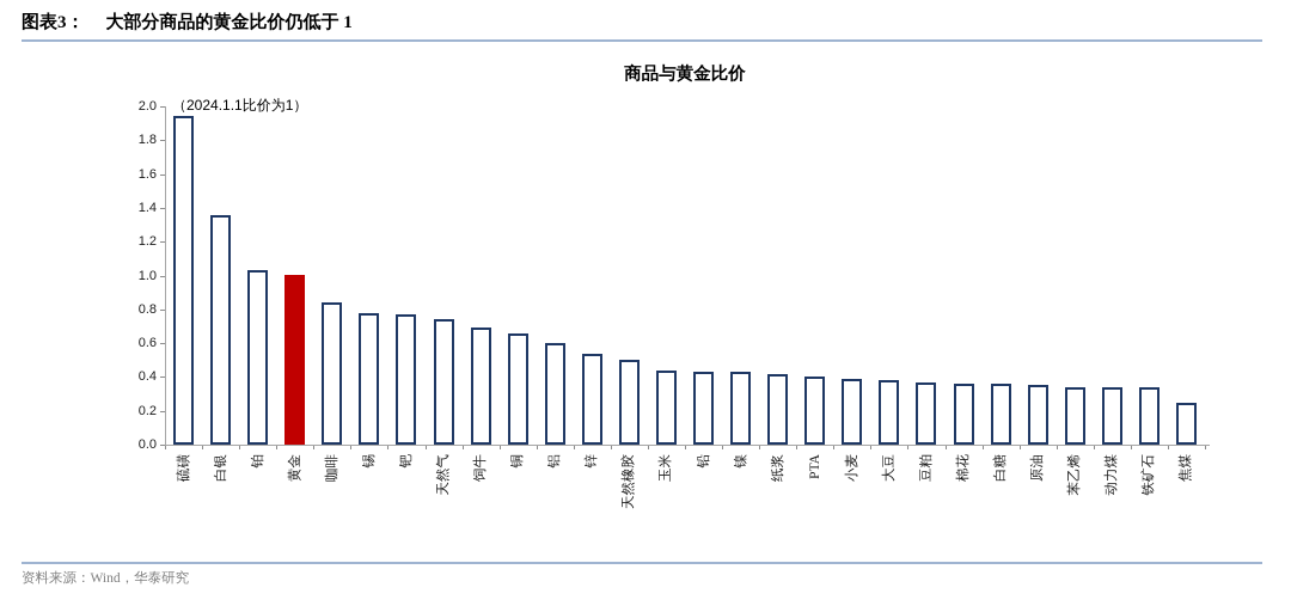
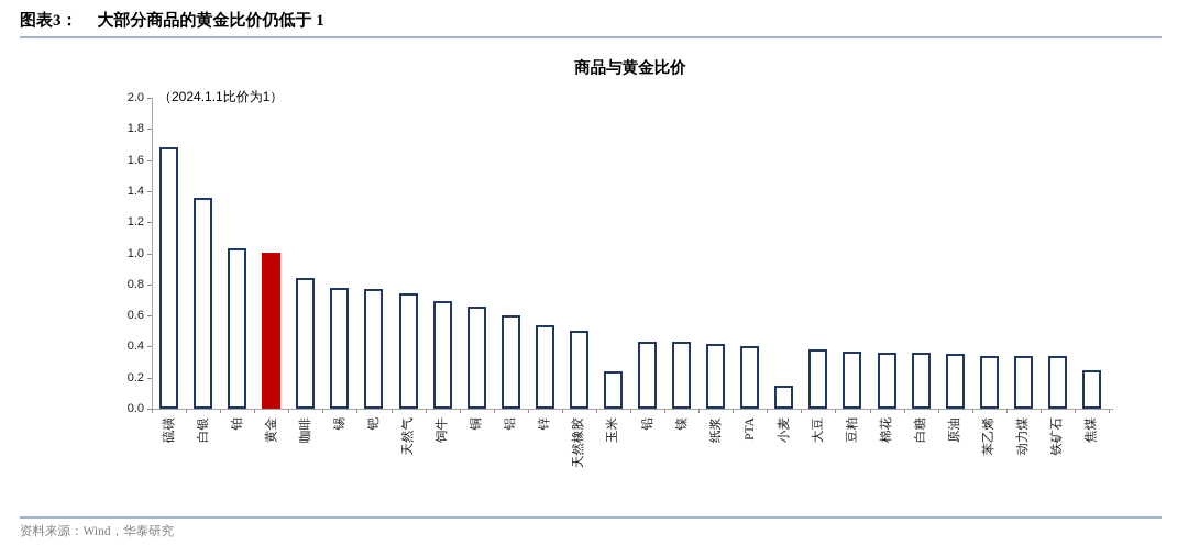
硫磺: 1.94 -> 1.68
玉米: 0.44 -> 0.24
小麦: 0.39 -> 0.15
